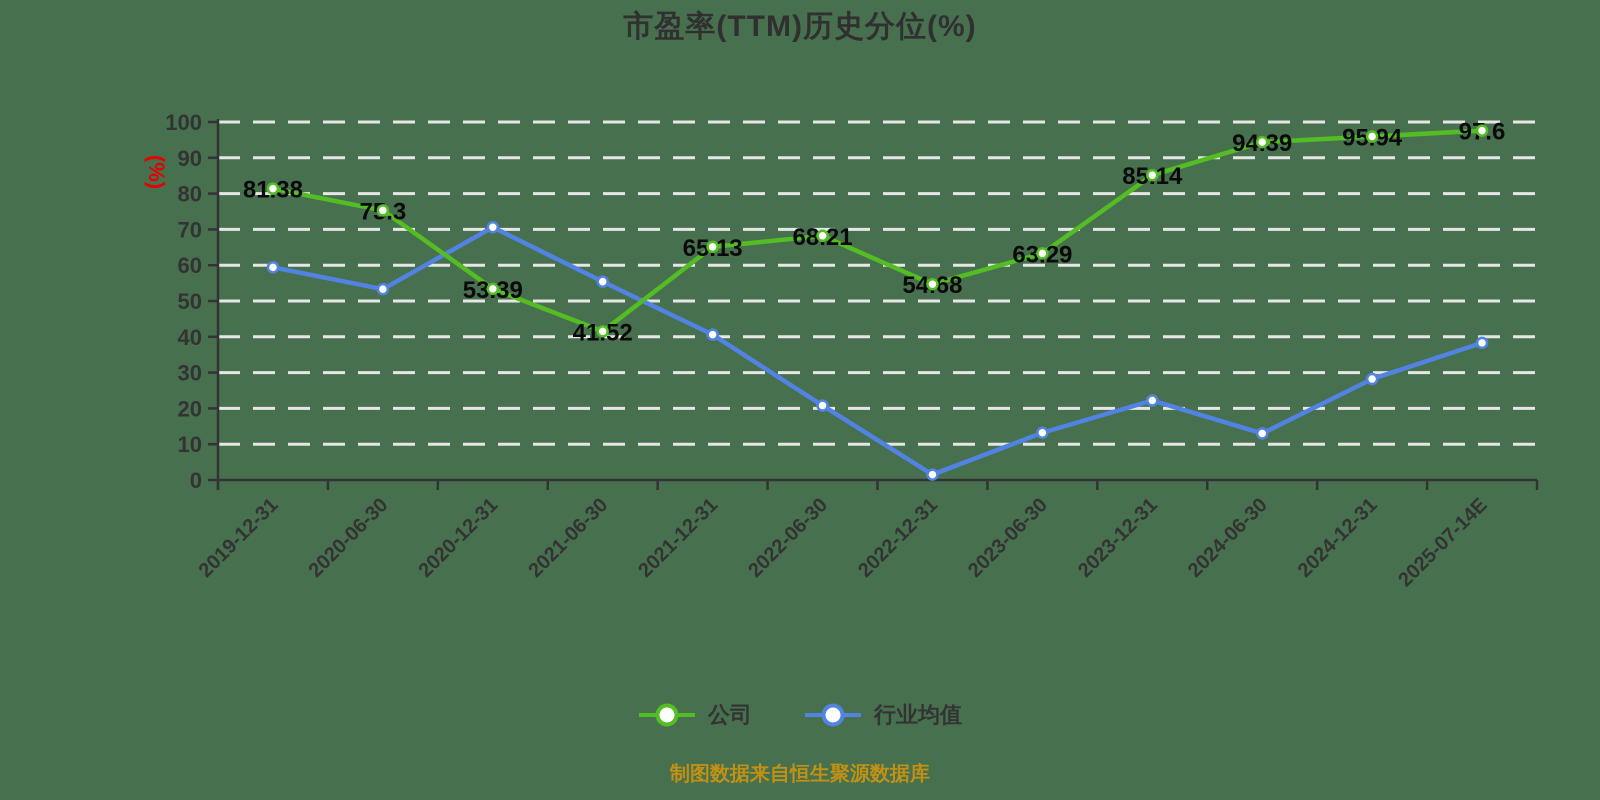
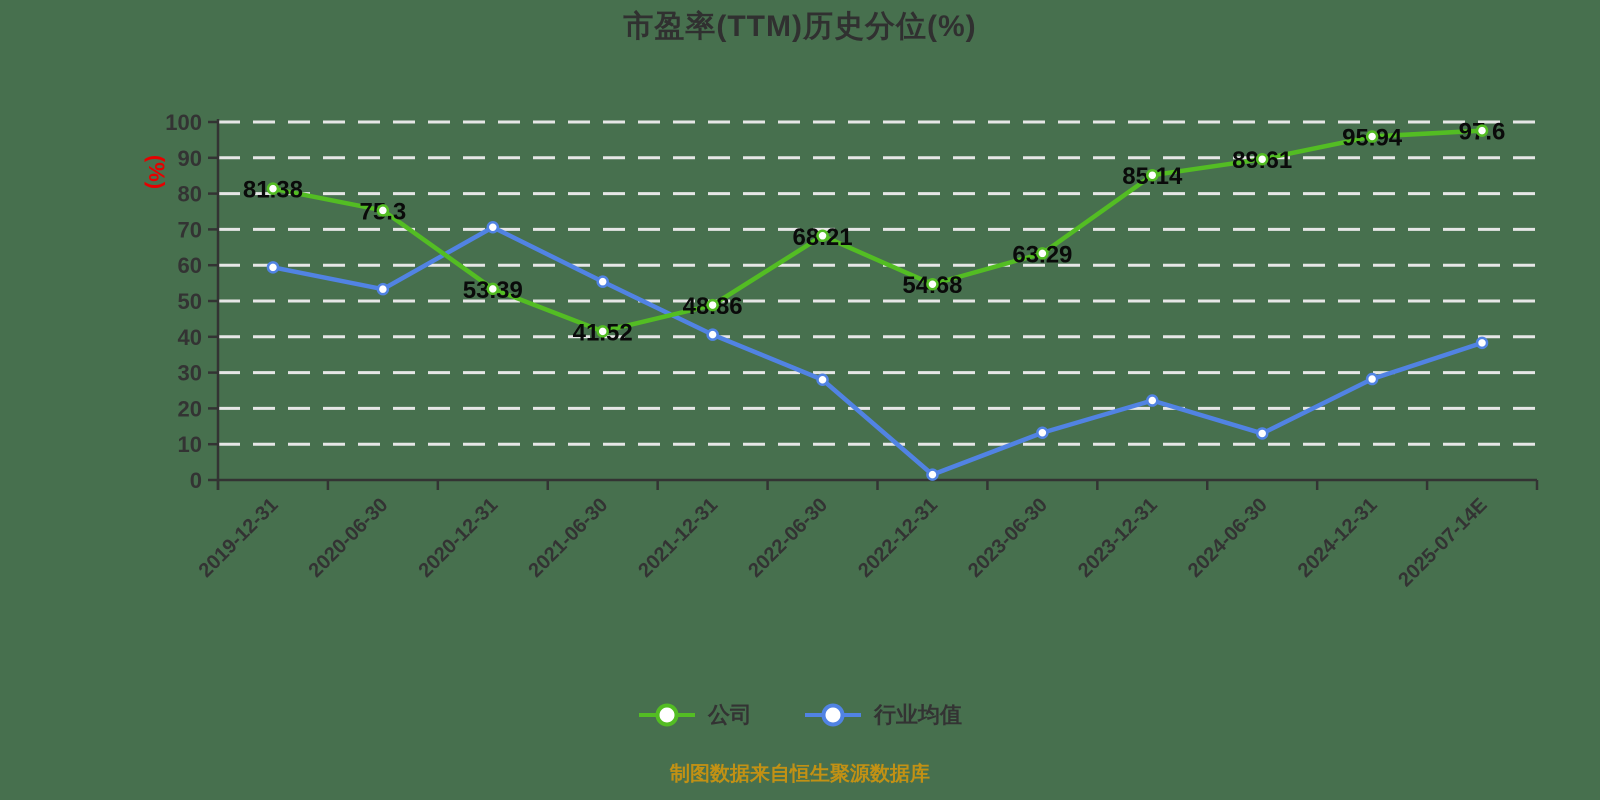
公司/2021-12-31: 65.13 -> 48.86
行业均值/2022-06-30: 21 -> 28
公司/2024-06-30: 94.39 -> 89.61
